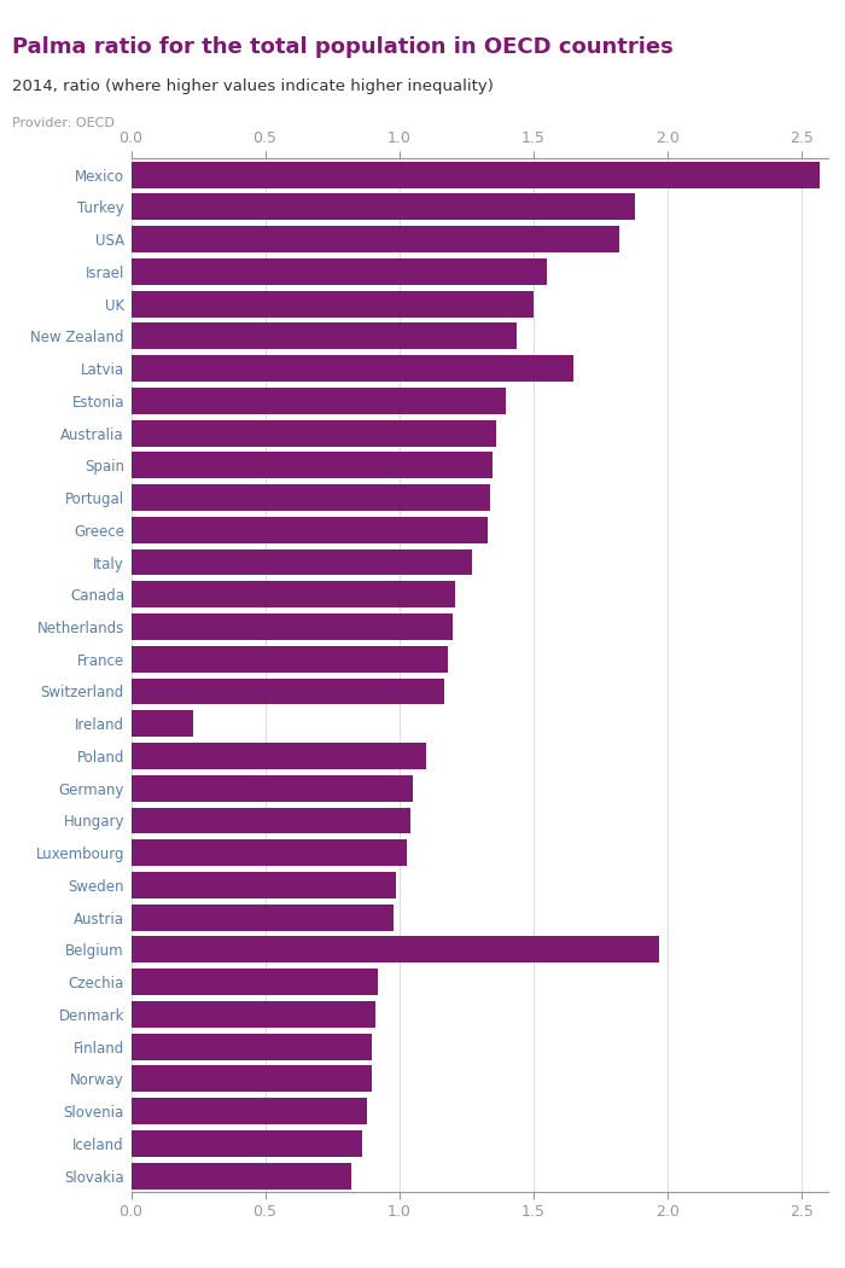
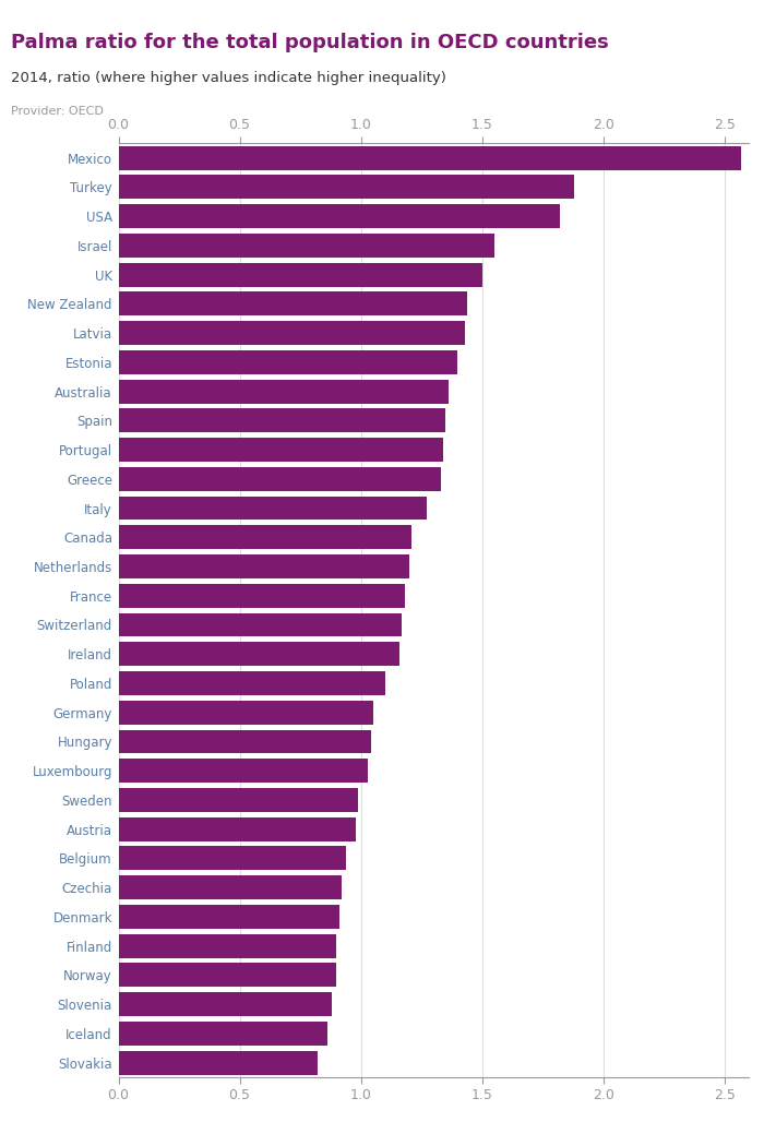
Latvia: 1.65 -> 1.43
Ireland: 0.23 -> 1.16
Belgium: 1.97 -> 0.94
